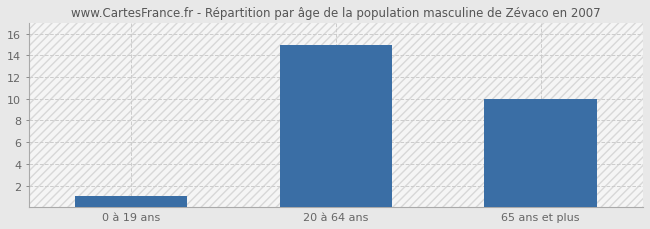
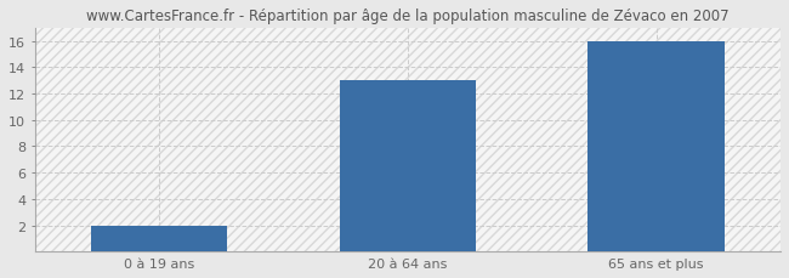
0 à 19 ans: 1 -> 2
20 à 64 ans: 15 -> 13
65 ans et plus: 10 -> 16
